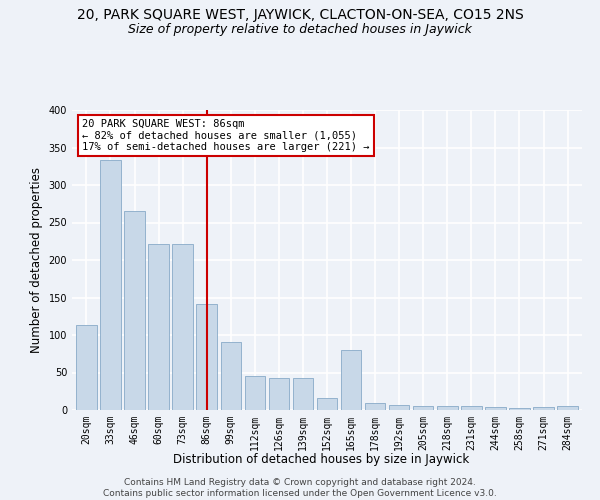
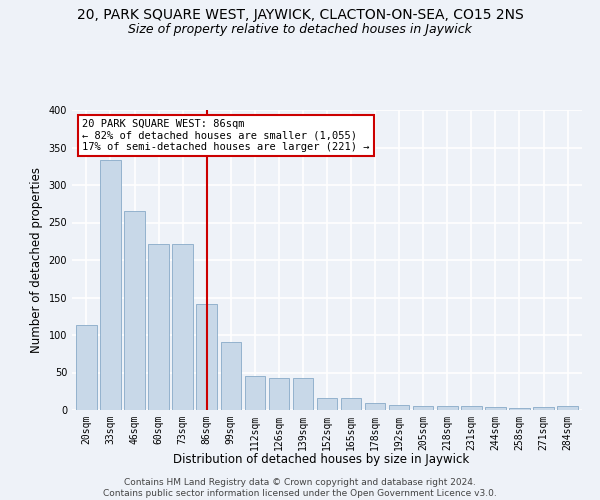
165sqm: 80 -> 16
